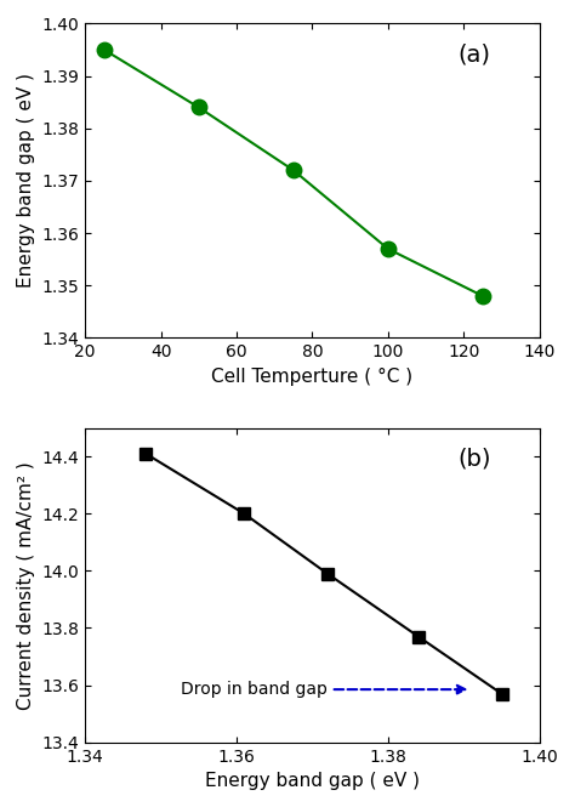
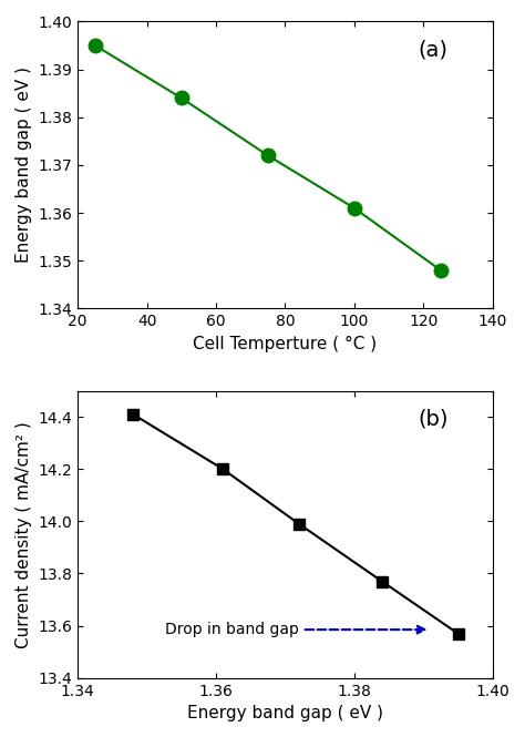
100: 1.357 -> 1.361
